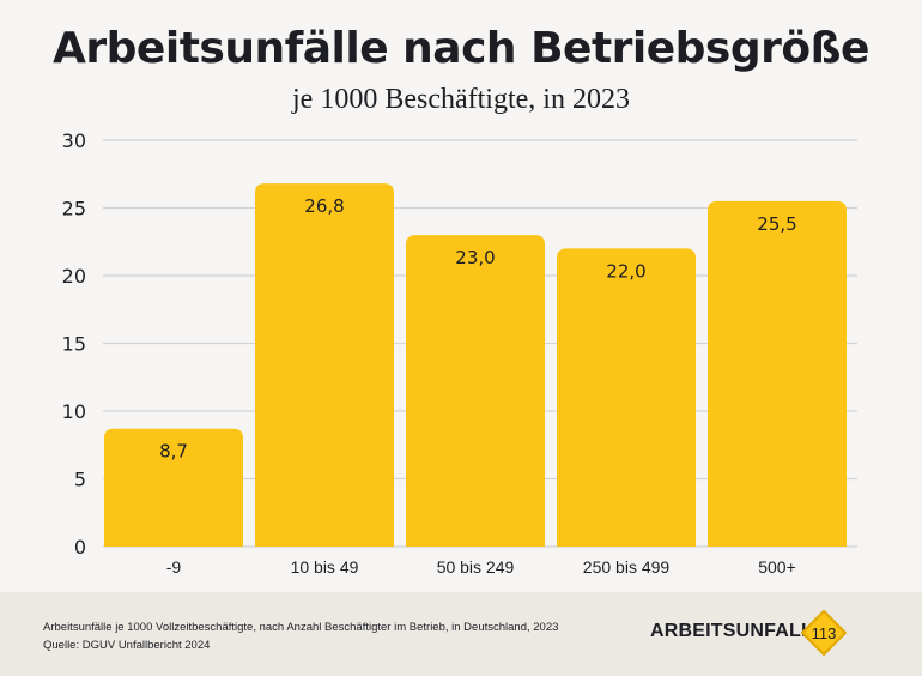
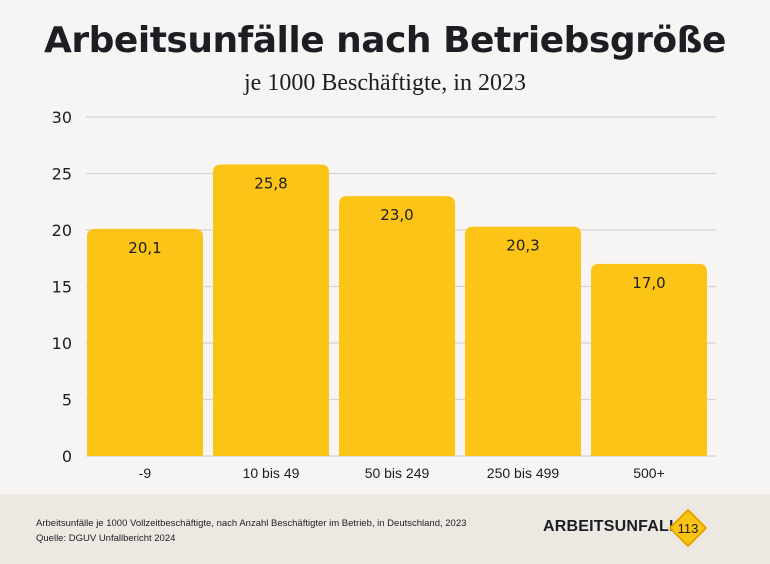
-9: 8,7 -> 20,1
10 bis 49: 26,8 -> 25,8
250 bis 499: 22,0 -> 20,3
500+: 25,5 -> 17,0
